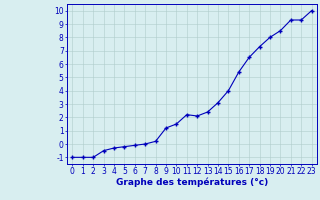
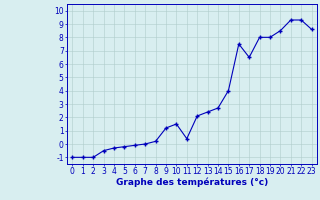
11: 2.2 -> 0.4
14: 3.1 -> 2.7
16: 5.4 -> 7.5
18: 7.3 -> 8.0
23: 10.0 -> 8.6
